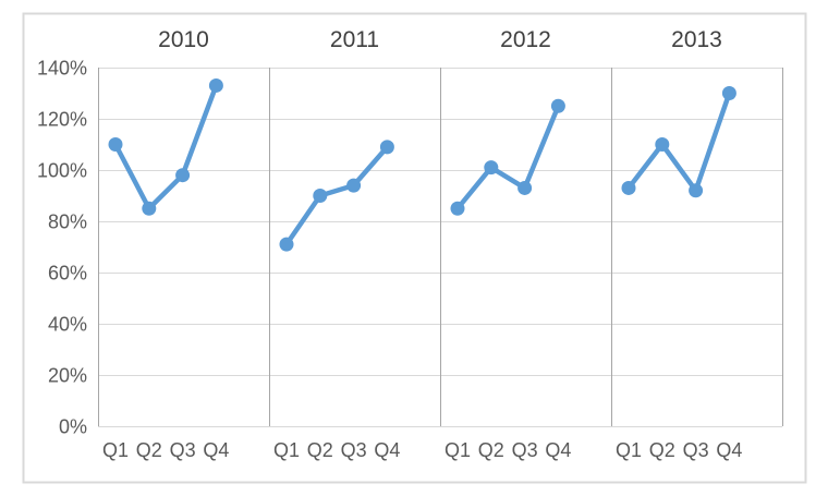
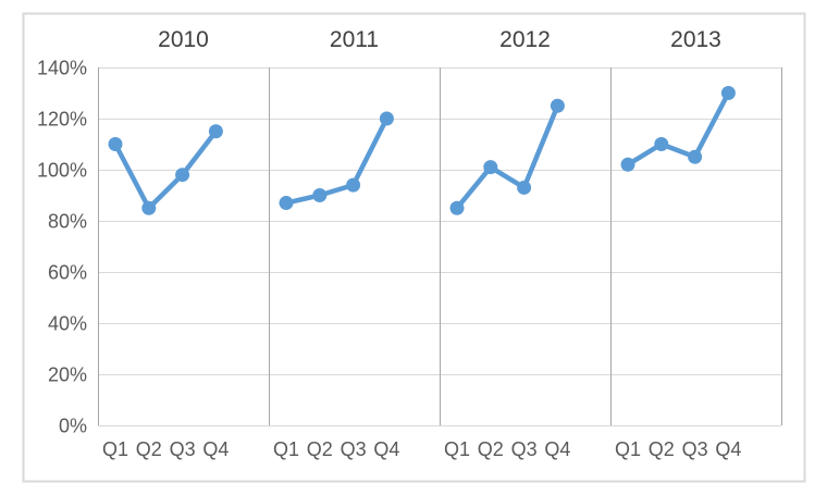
2011/Q1: 71% -> 87%
2013/Q1: 93% -> 102%
2013/Q3: 92% -> 105%
2010/Q4: 133% -> 115%
2011/Q4: 109% -> 120%
